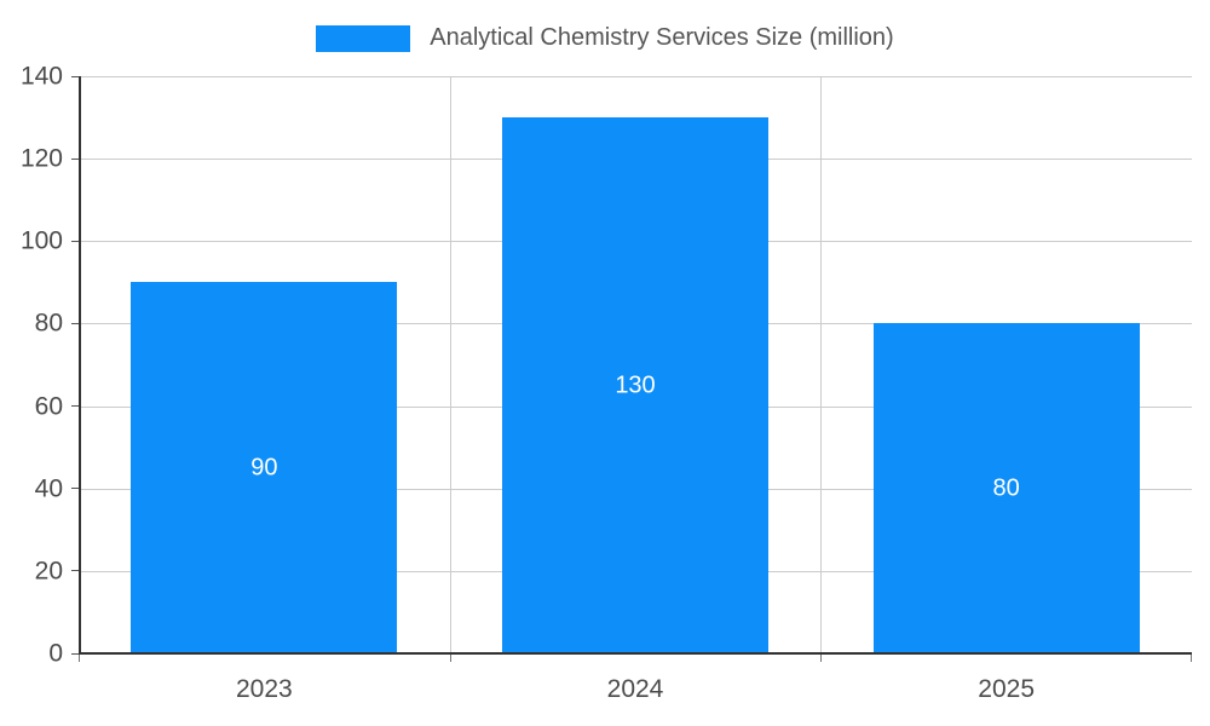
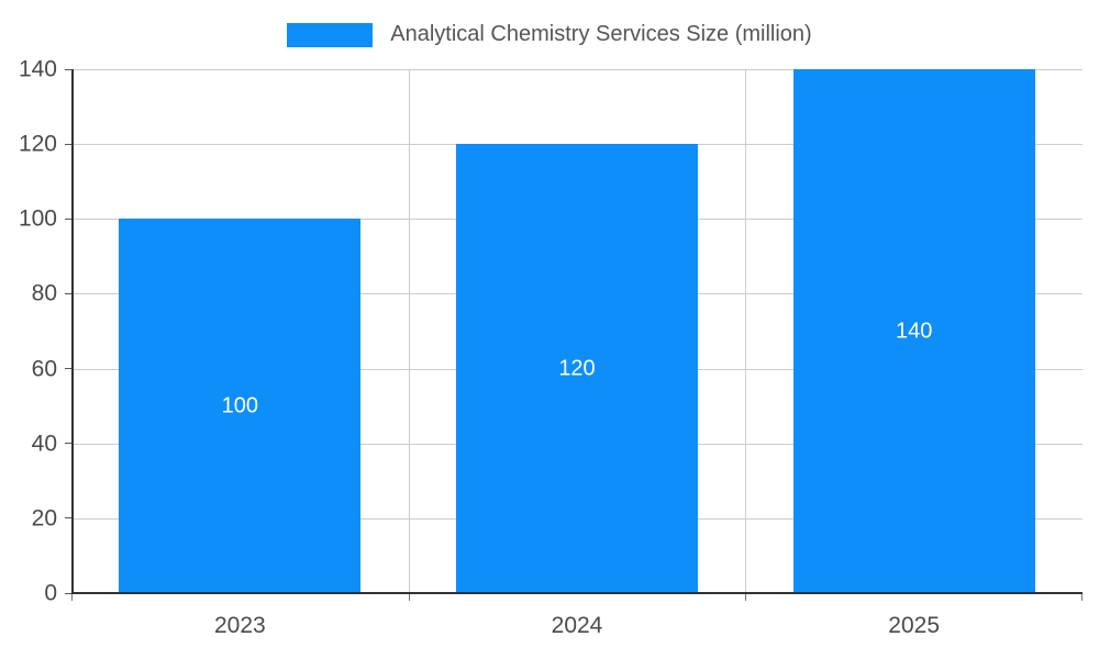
2023: 90 -> 100
2024: 130 -> 120
2025: 80 -> 140
